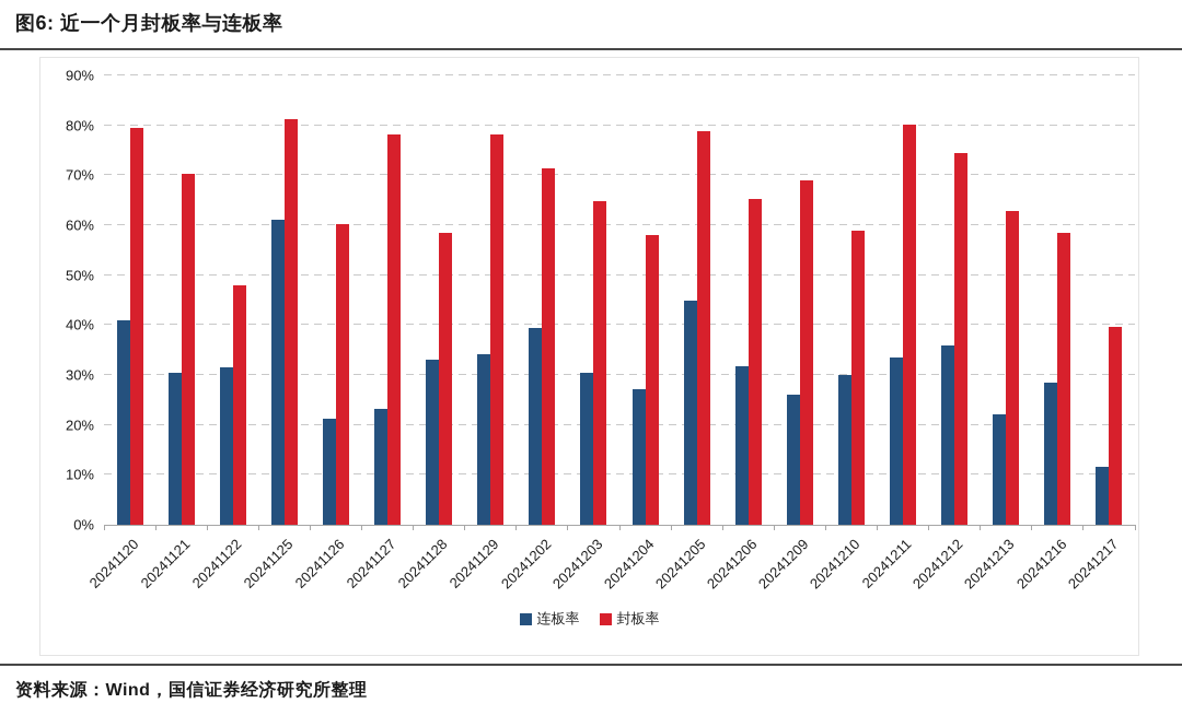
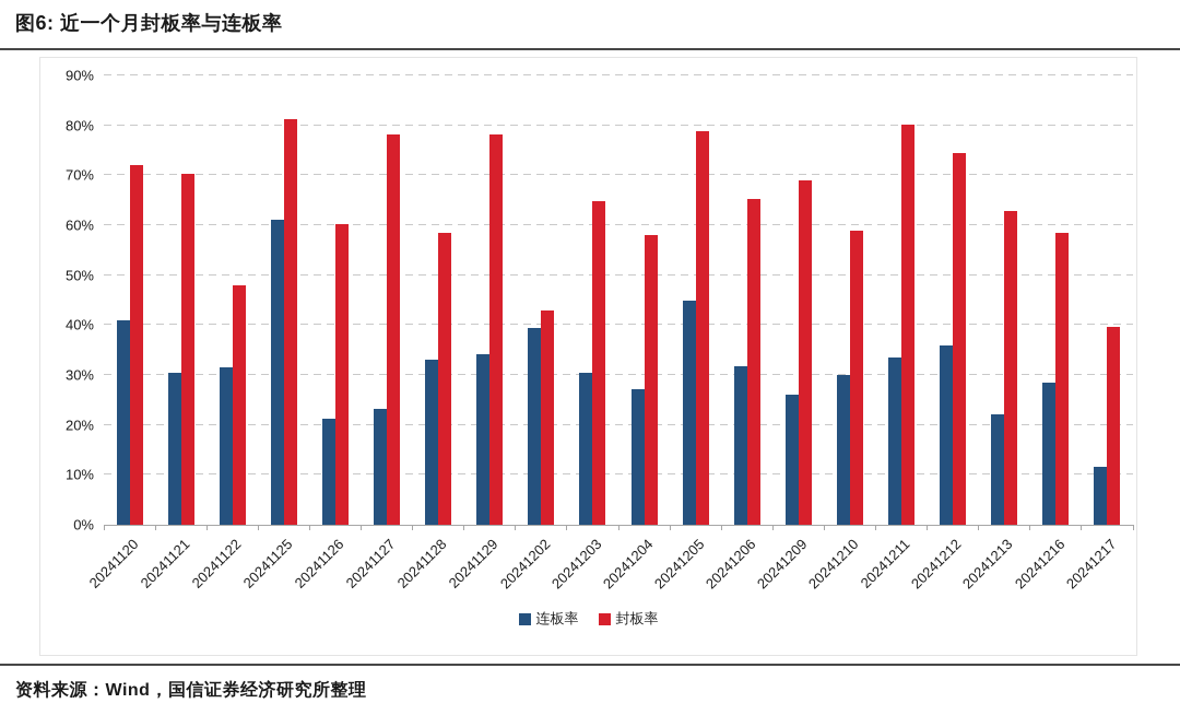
封板率/20241120: 79% -> 72%
封板率/20241202: 71% -> 43%
